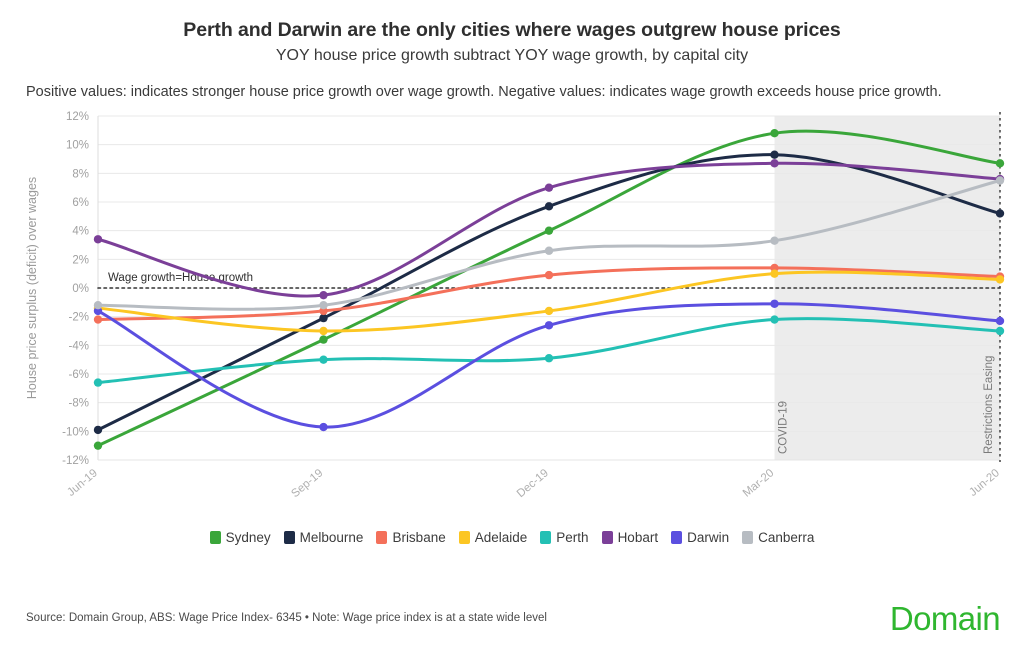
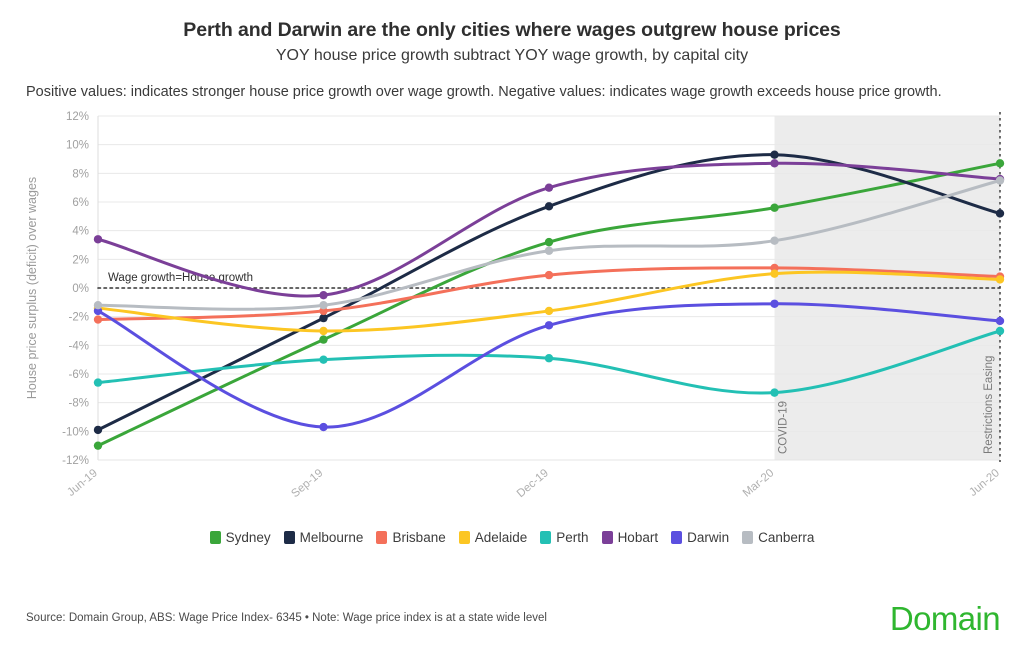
Sydney/Dec-19: 4.0% -> 3.2%
Sydney/Mar-20: 10.8% -> 5.6%
Perth/Mar-20: -2.2% -> -7.3%
